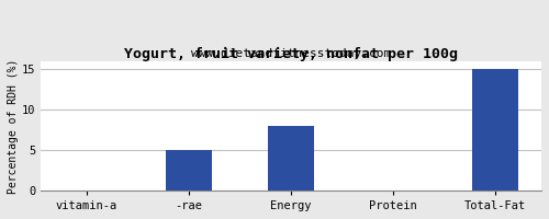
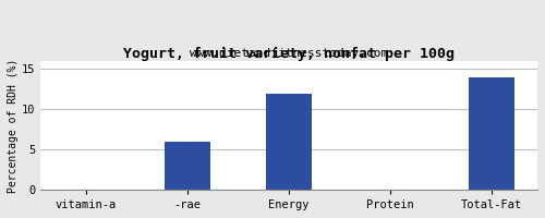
-rae: 5 -> 6
Energy: 8 -> 12
Total-Fat: 15 -> 14
